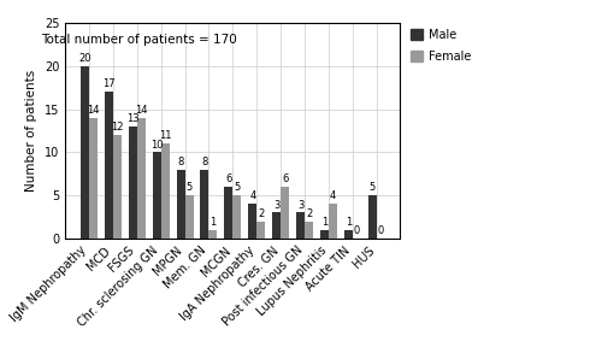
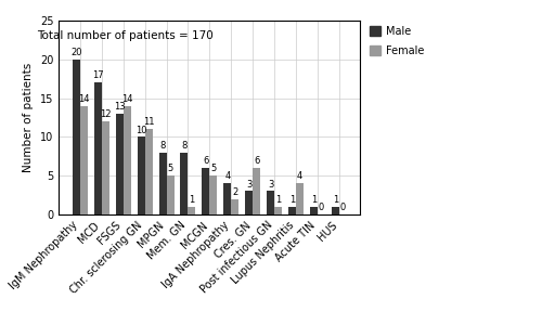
Female/Post infectious GN: 2 -> 1
Male/HUS: 5 -> 1
